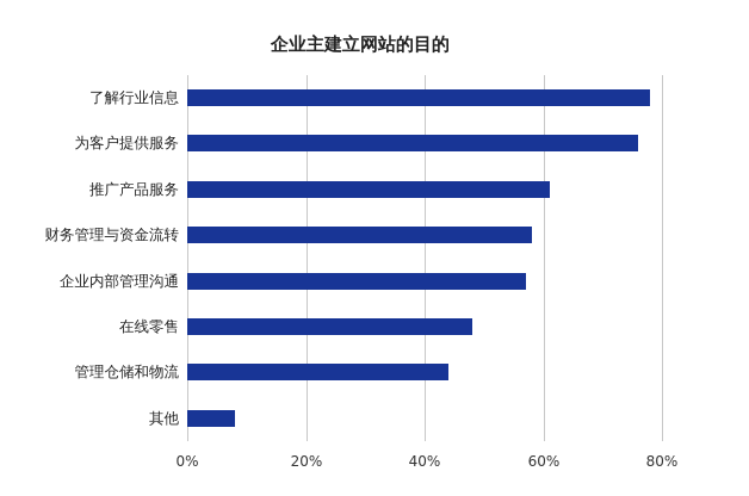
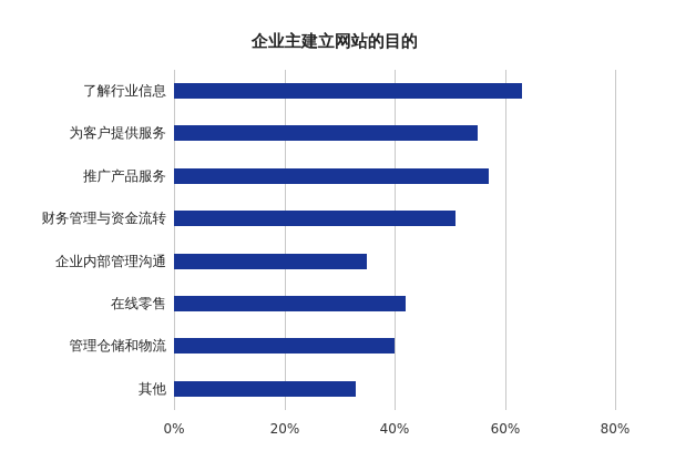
了解行业信息: 78% -> 63%
为客户提供服务: 76% -> 55%
推广产品服务: 61% -> 57%
财务管理与资金流转: 58% -> 51%
企业内部管理沟通: 57% -> 35%
在线零售: 48% -> 42%
管理仓储和物流: 44% -> 40%
其他: 8% -> 33%
